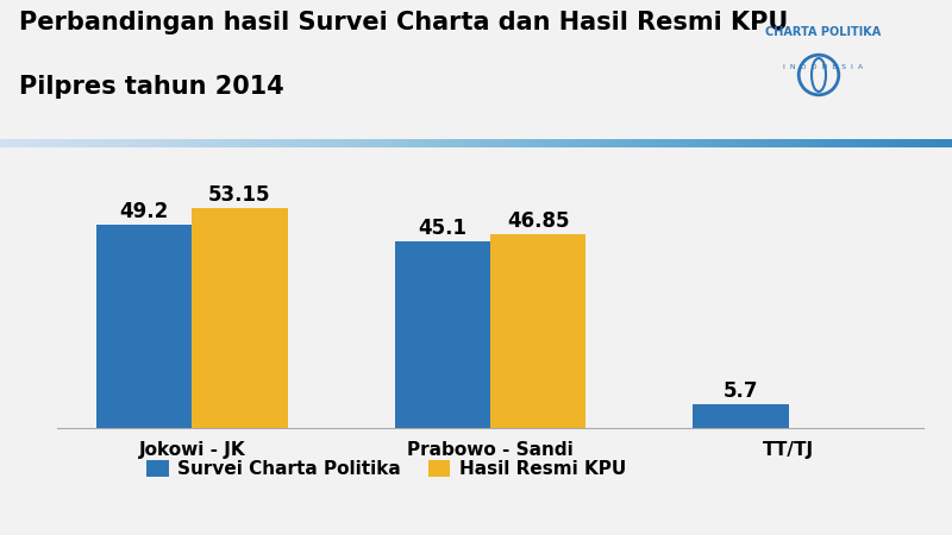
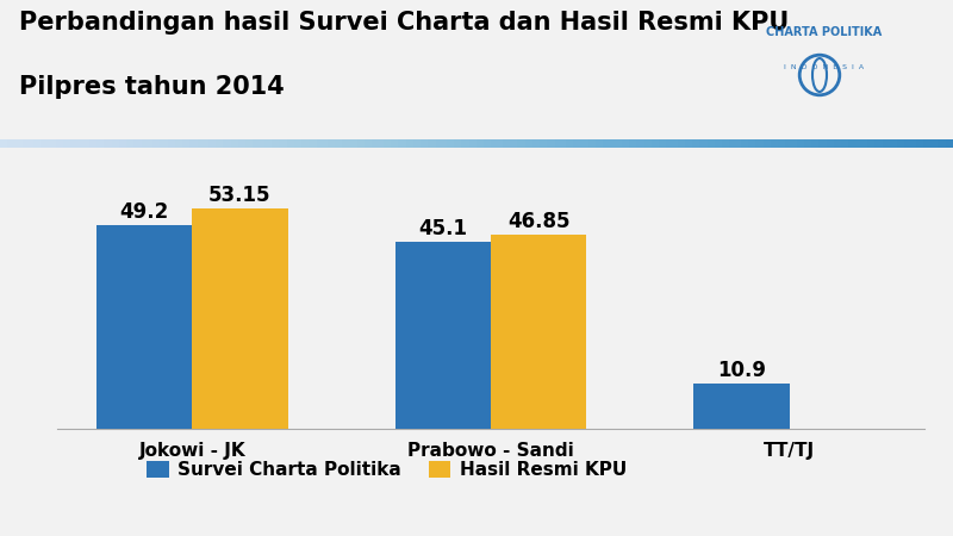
Survei Charta Politika/TT/TJ: 5.7 -> 10.9
